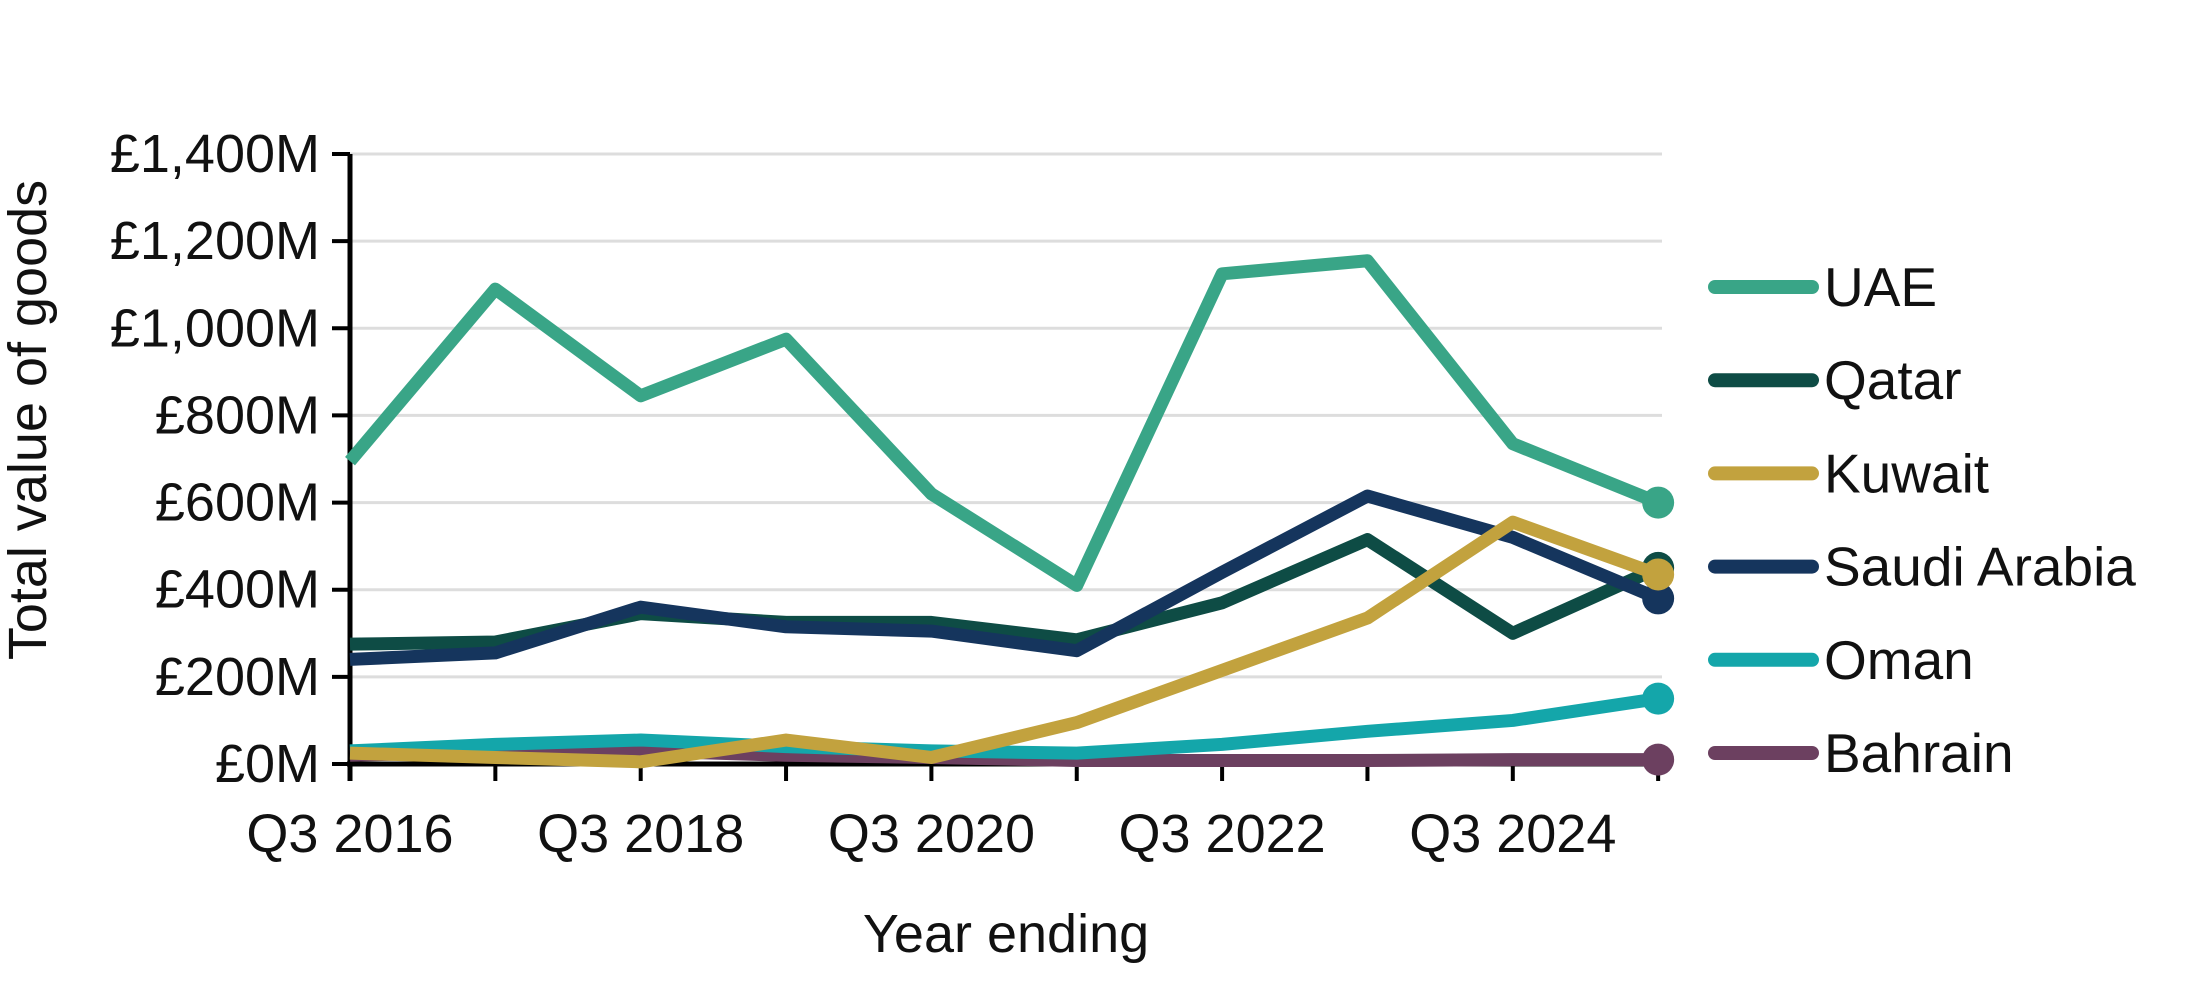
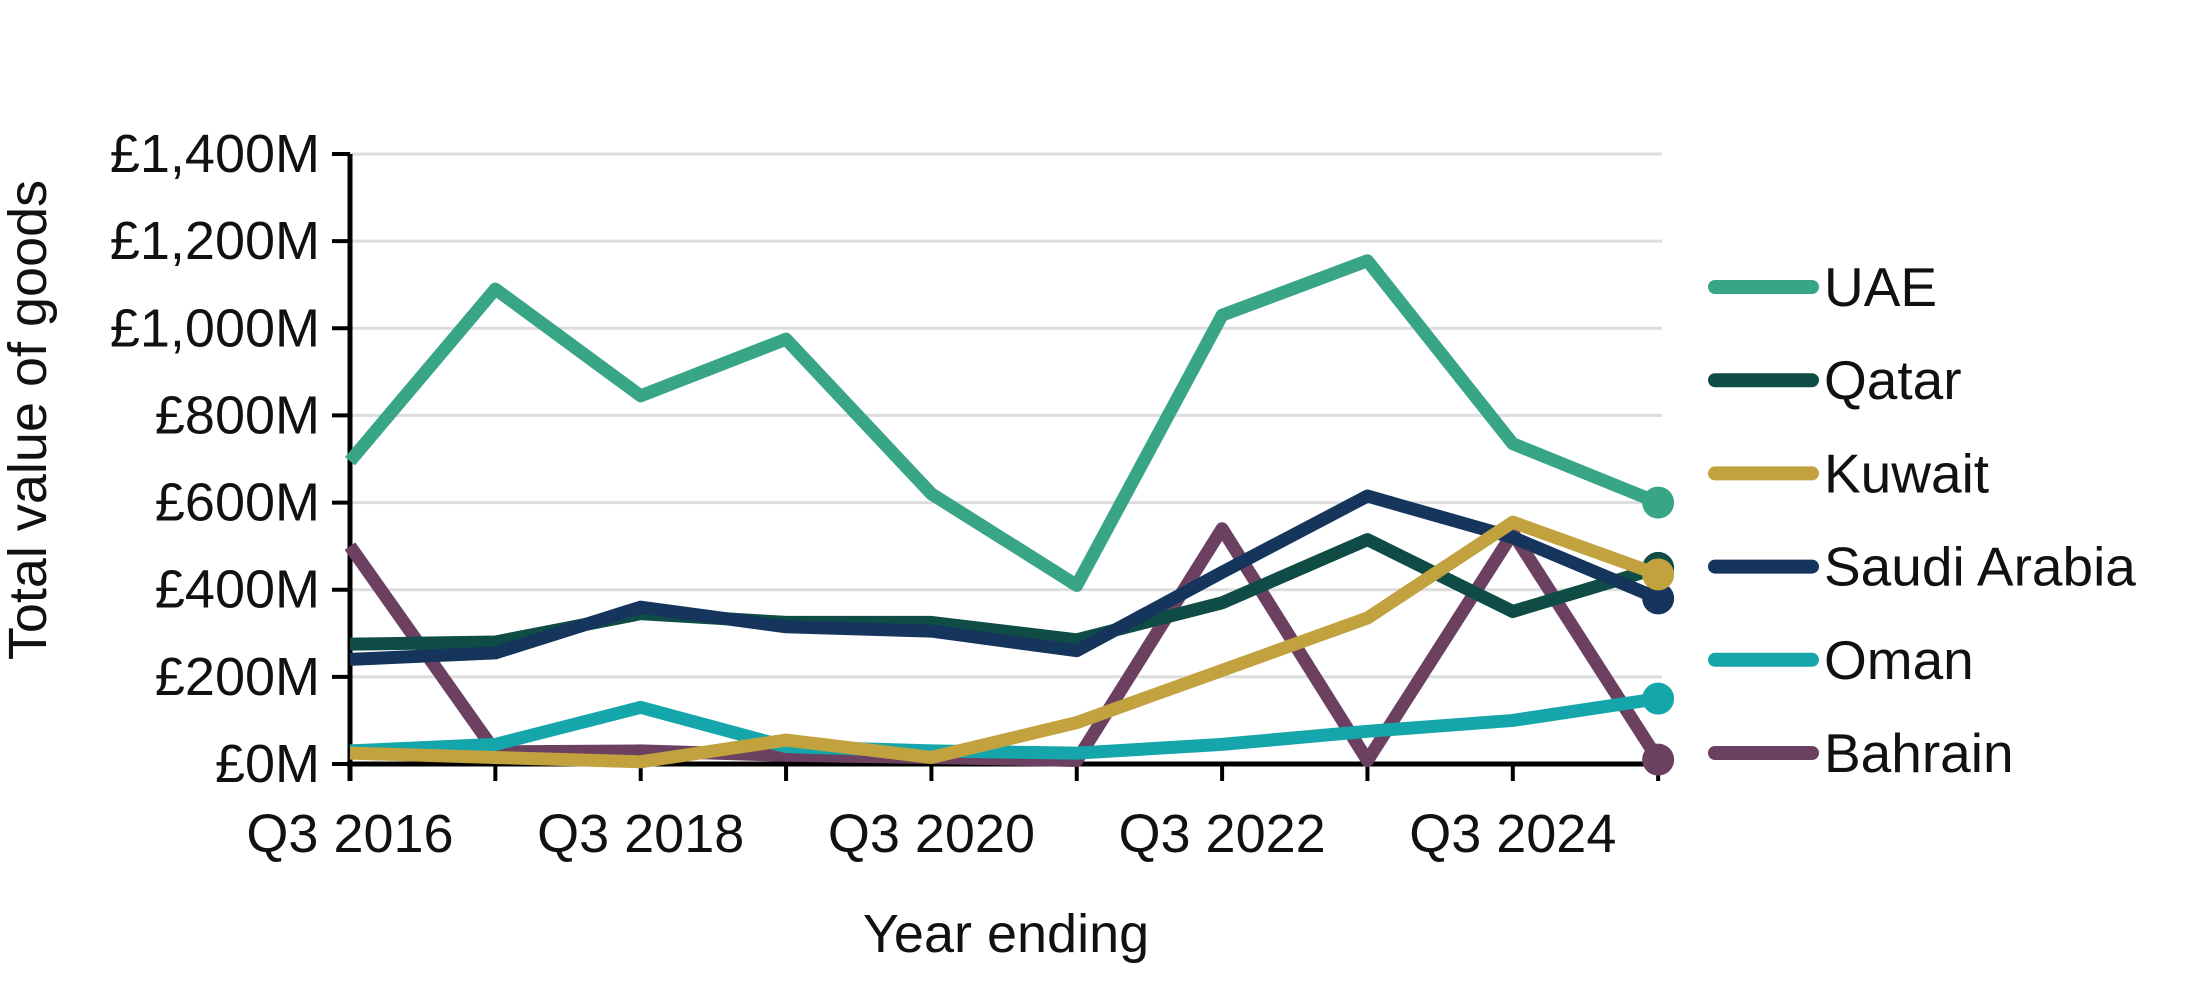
Bahrain/Q3 2016: £20M -> £500M
Oman/Q3 2018: £60M -> £130M
Bahrain/Q3 2022: £10M -> £540M
UAE/Q3 2022: £1120M -> £1030M
Bahrain/Q3 2024: £10M -> £530M
Qatar/Q3 2024: £300M -> £350M
